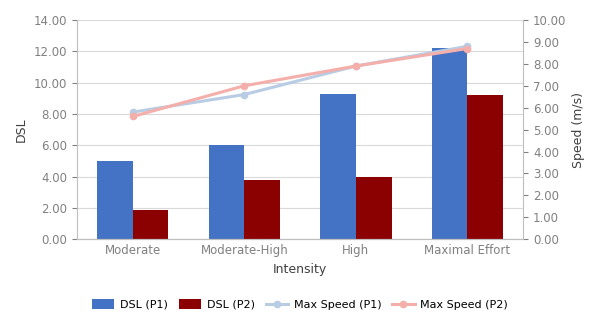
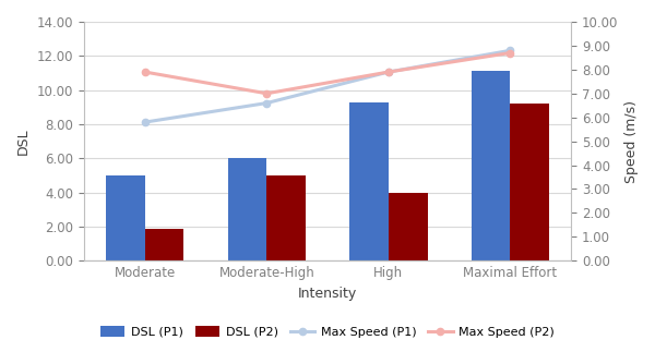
Max Speed (P2)/Moderate: 5.6 -> 7.9
DSL (P2)/Moderate-High: 3.8 -> 5.0
DSL (P1)/Maximal Effort: 12.2 -> 11.1
